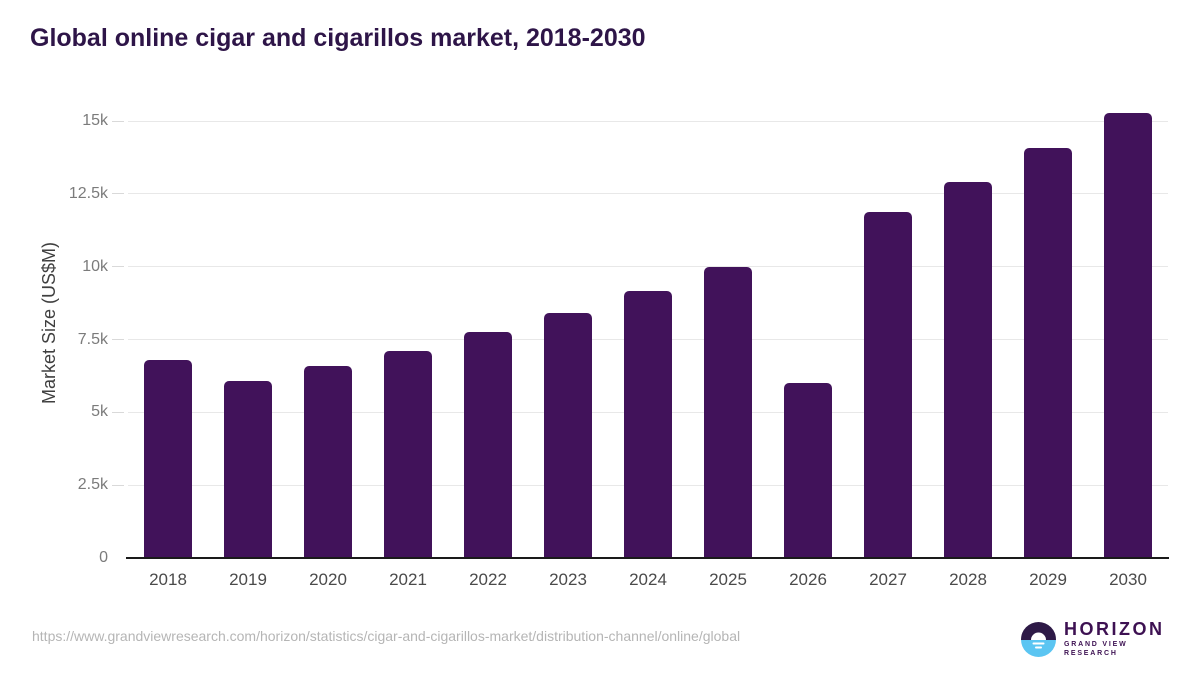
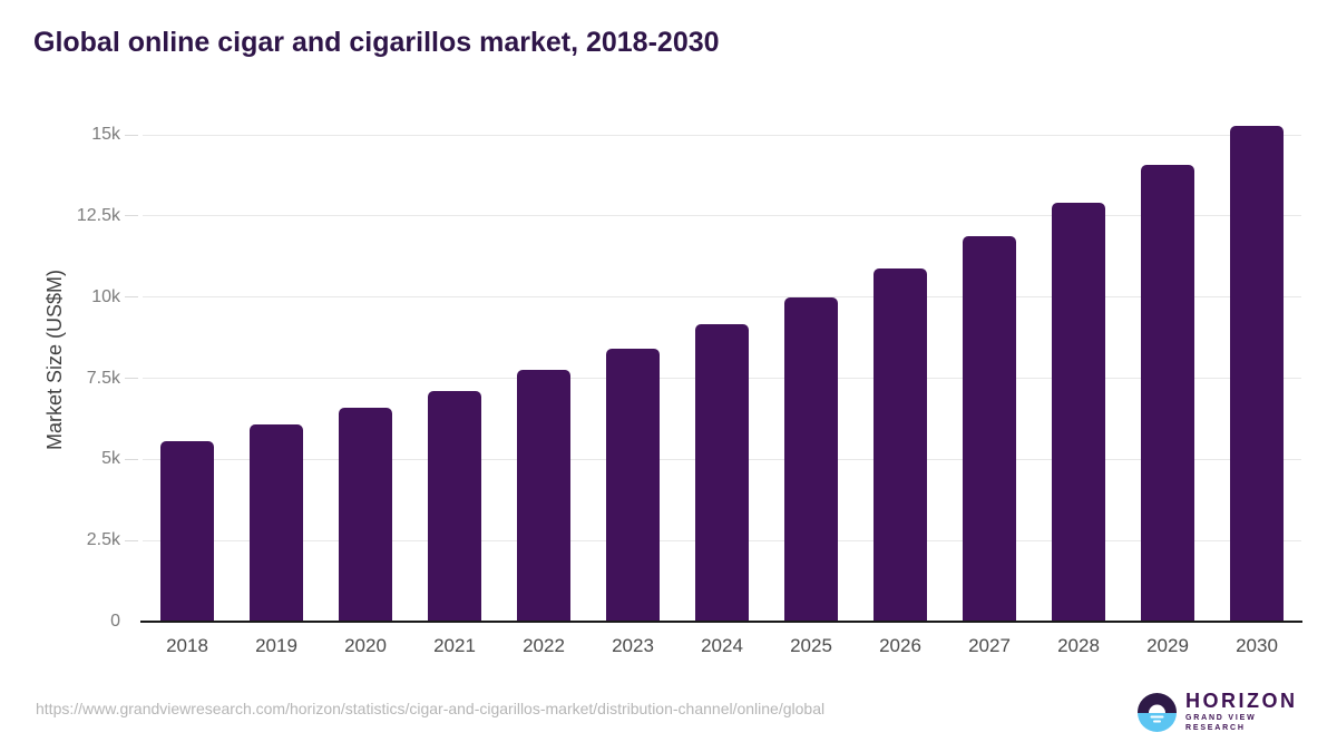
2018: 6.8k -> 5.6k
2026: 6.0k -> 10.9k
